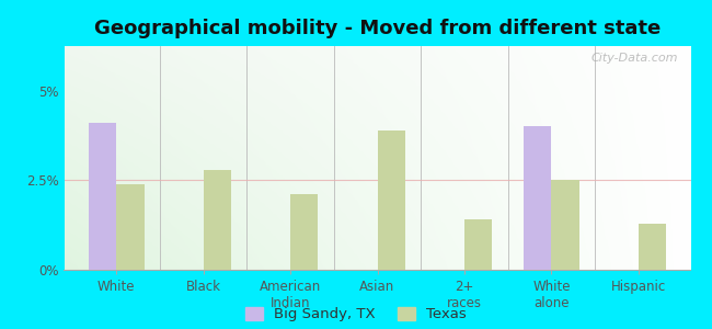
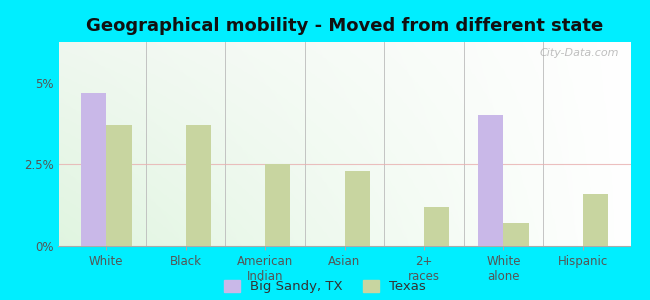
Big Sandy, TX/White: 4.1% -> 4.7%
Texas/White: 2.4% -> 3.7%
Texas/Black: 2.8% -> 3.7%
Texas/American Indian: 2.1% -> 2.5%
Texas/Asian: 3.9% -> 2.3%
Texas/2+ races: 1.4% -> 1.2%
Texas/White alone: 2.5% -> 0.7%
Texas/Hispanic: 1.3% -> 1.6%
